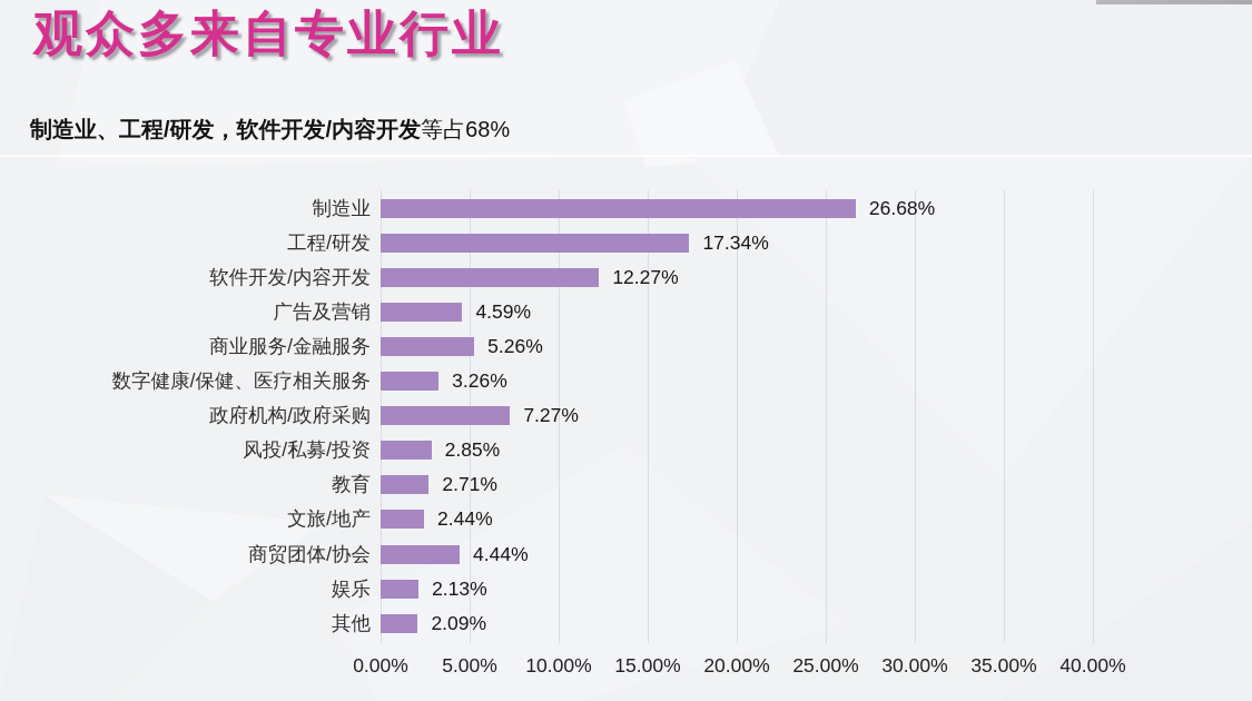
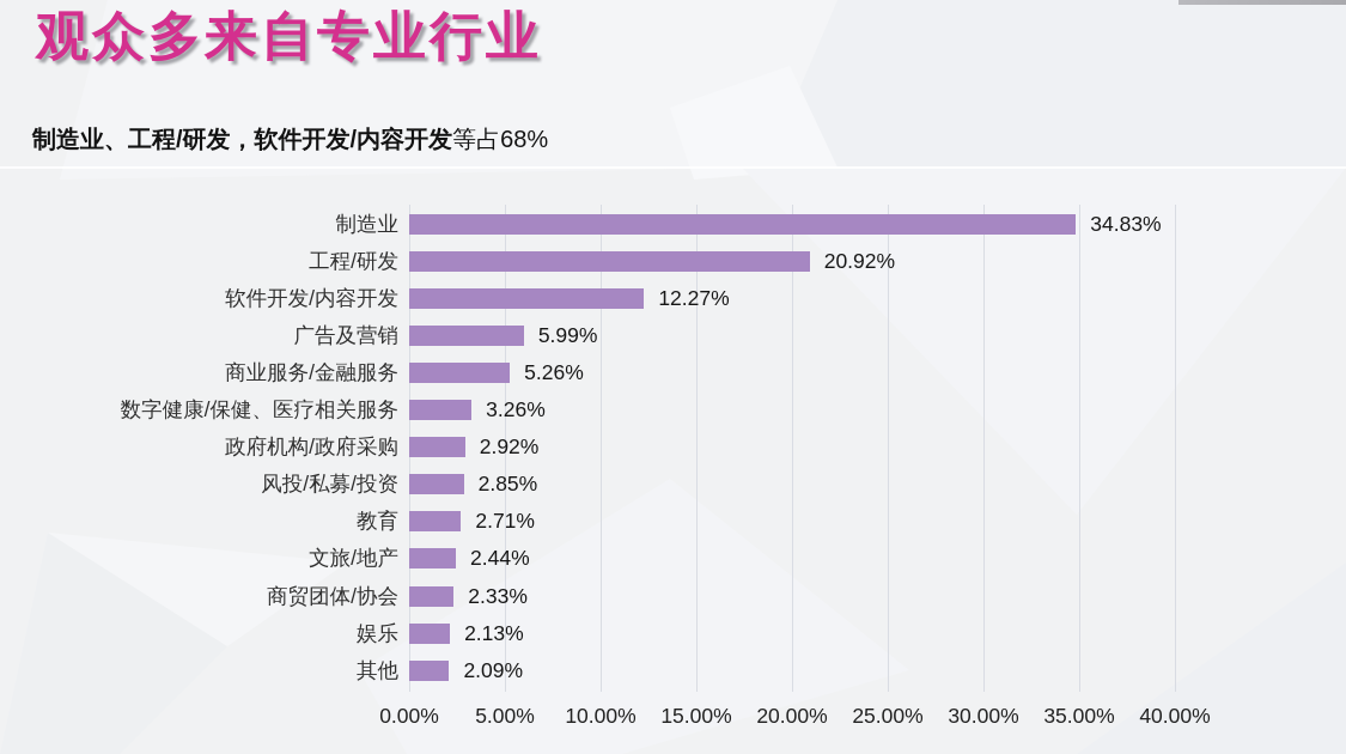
制造业: 26.68% -> 34.83%
工程/研发: 17.34% -> 20.92%
广告及营销: 4.59% -> 5.99%
政府机构/政府采购: 7.27% -> 2.92%
商贸团体/协会: 4.44% -> 2.33%
